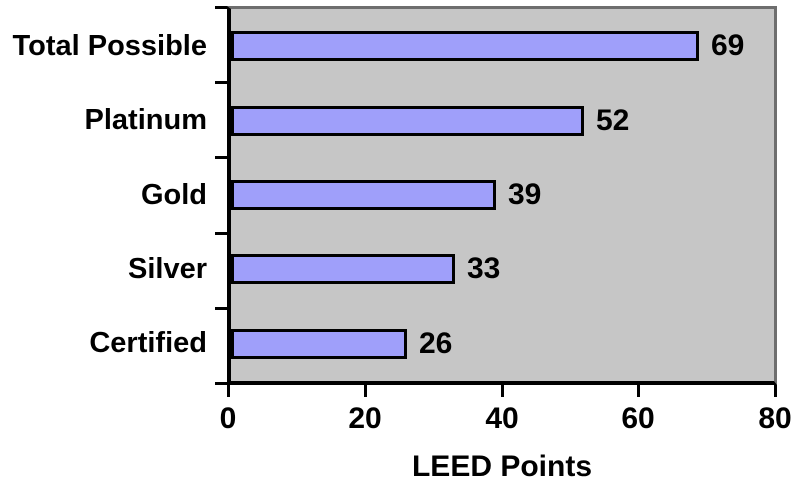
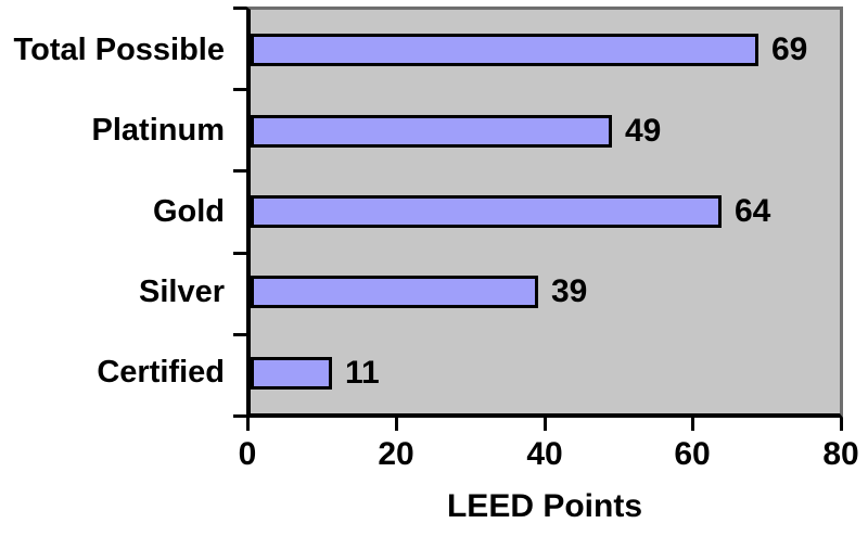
Platinum: 52 -> 49
Gold: 39 -> 64
Silver: 33 -> 39
Certified: 26 -> 11
